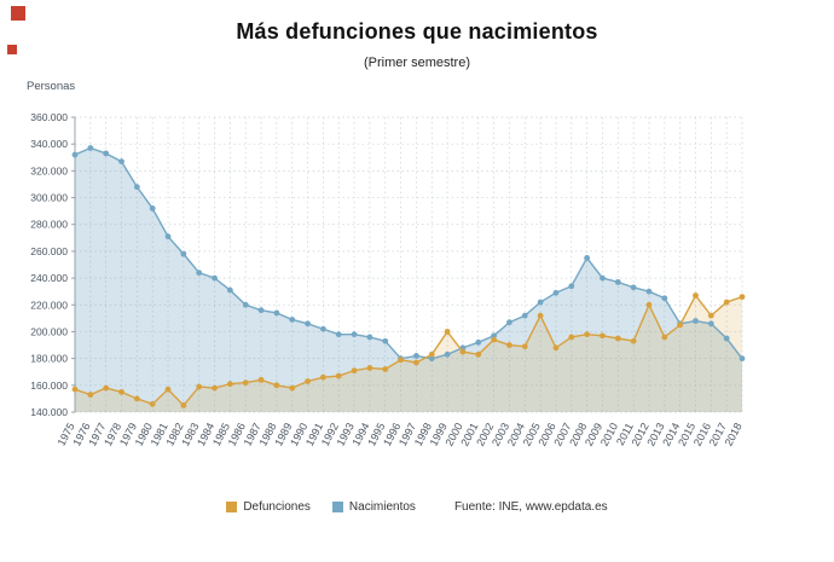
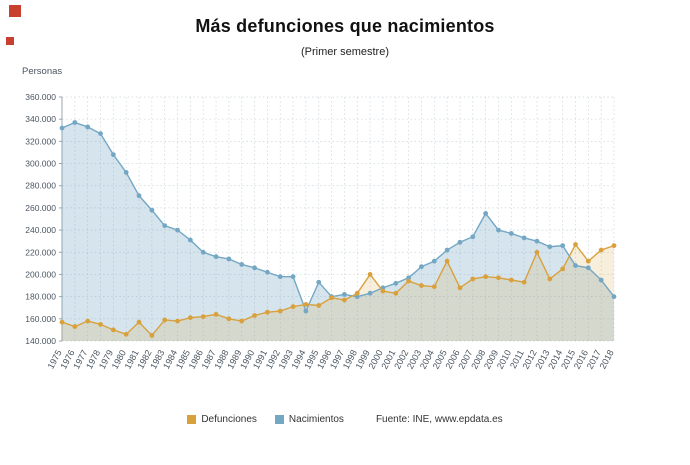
Nacimientos/1994: 196000 -> 167000
Nacimientos/2014: 206000 -> 226000
